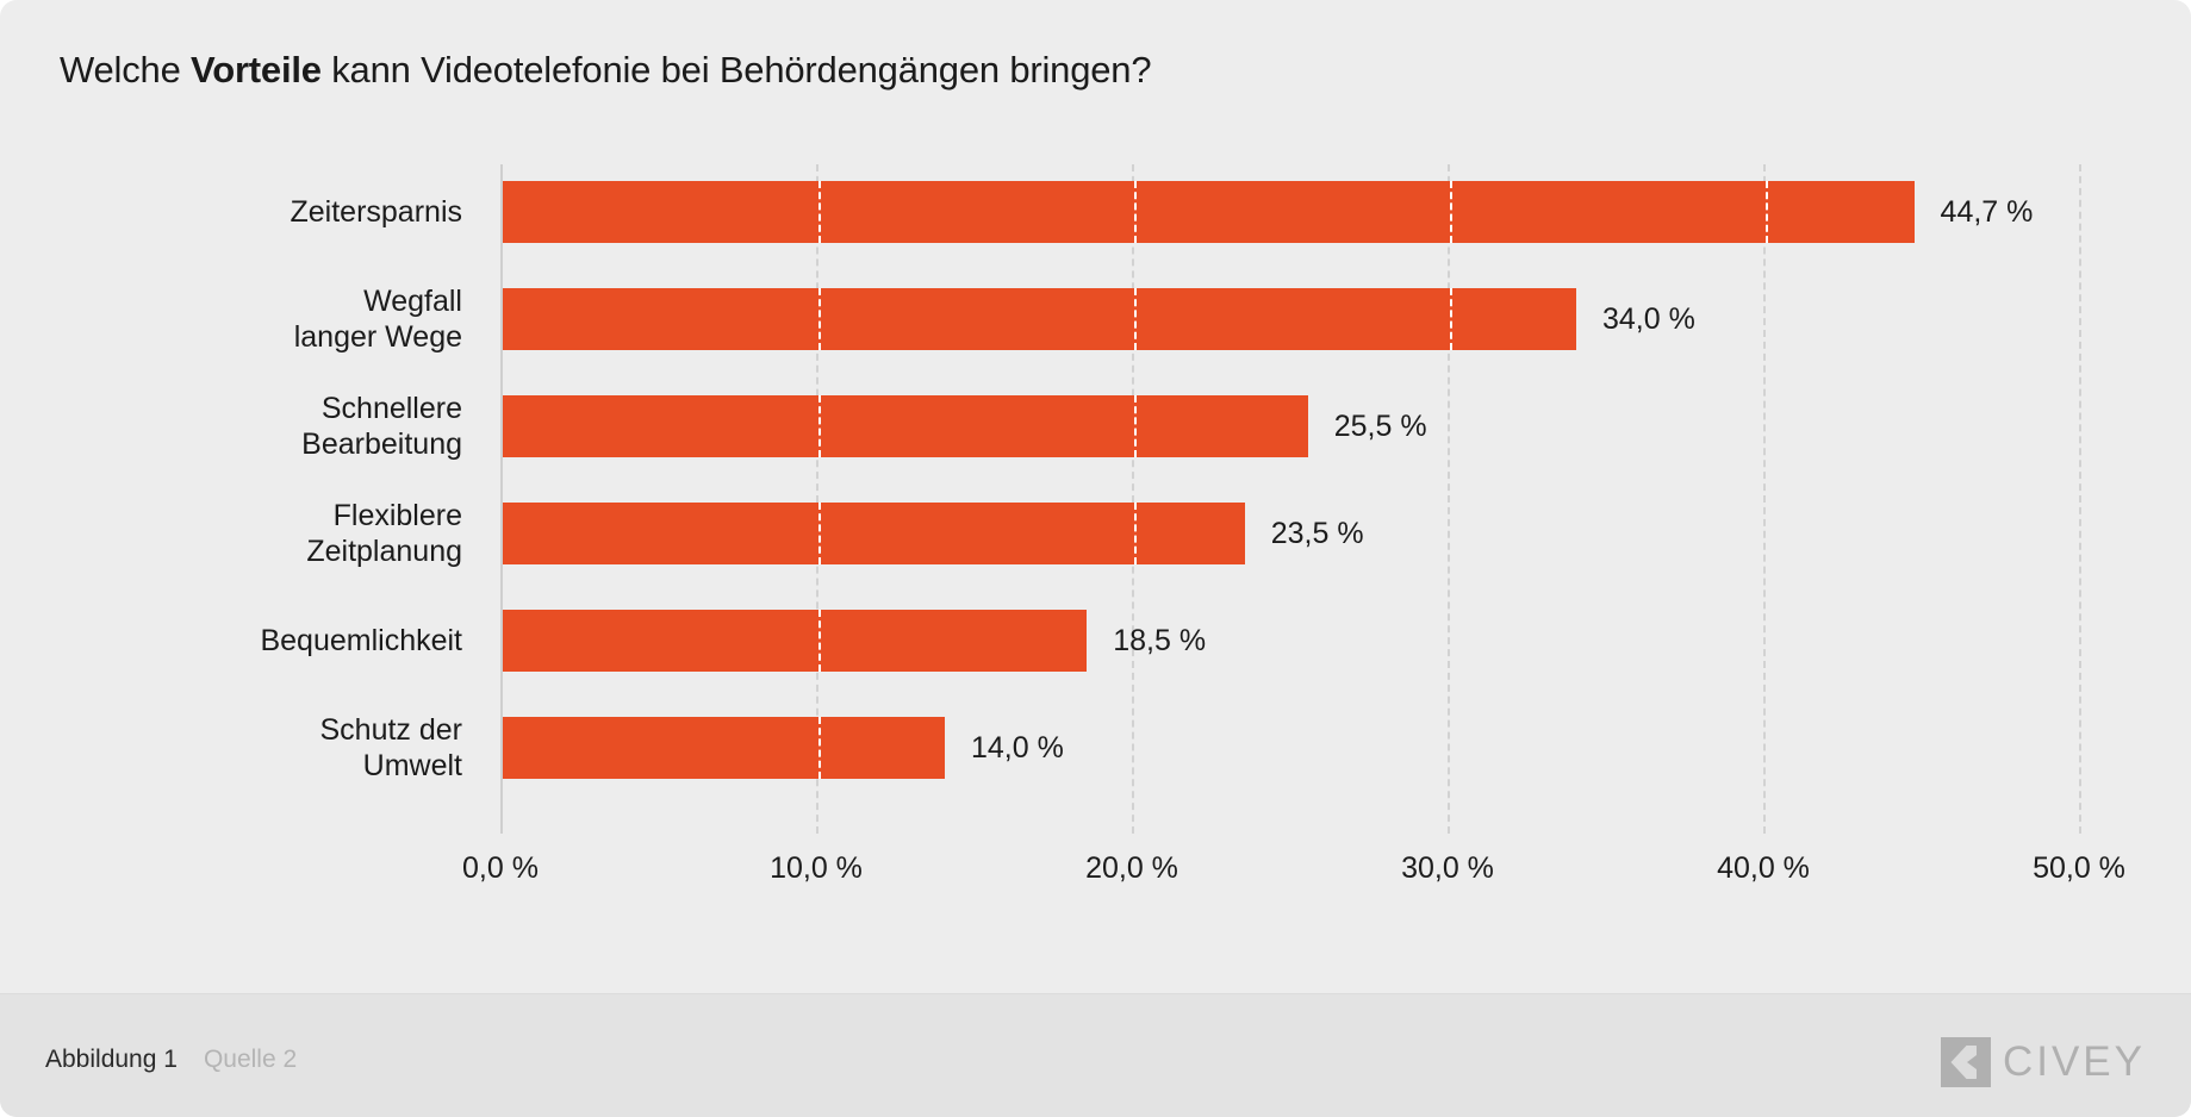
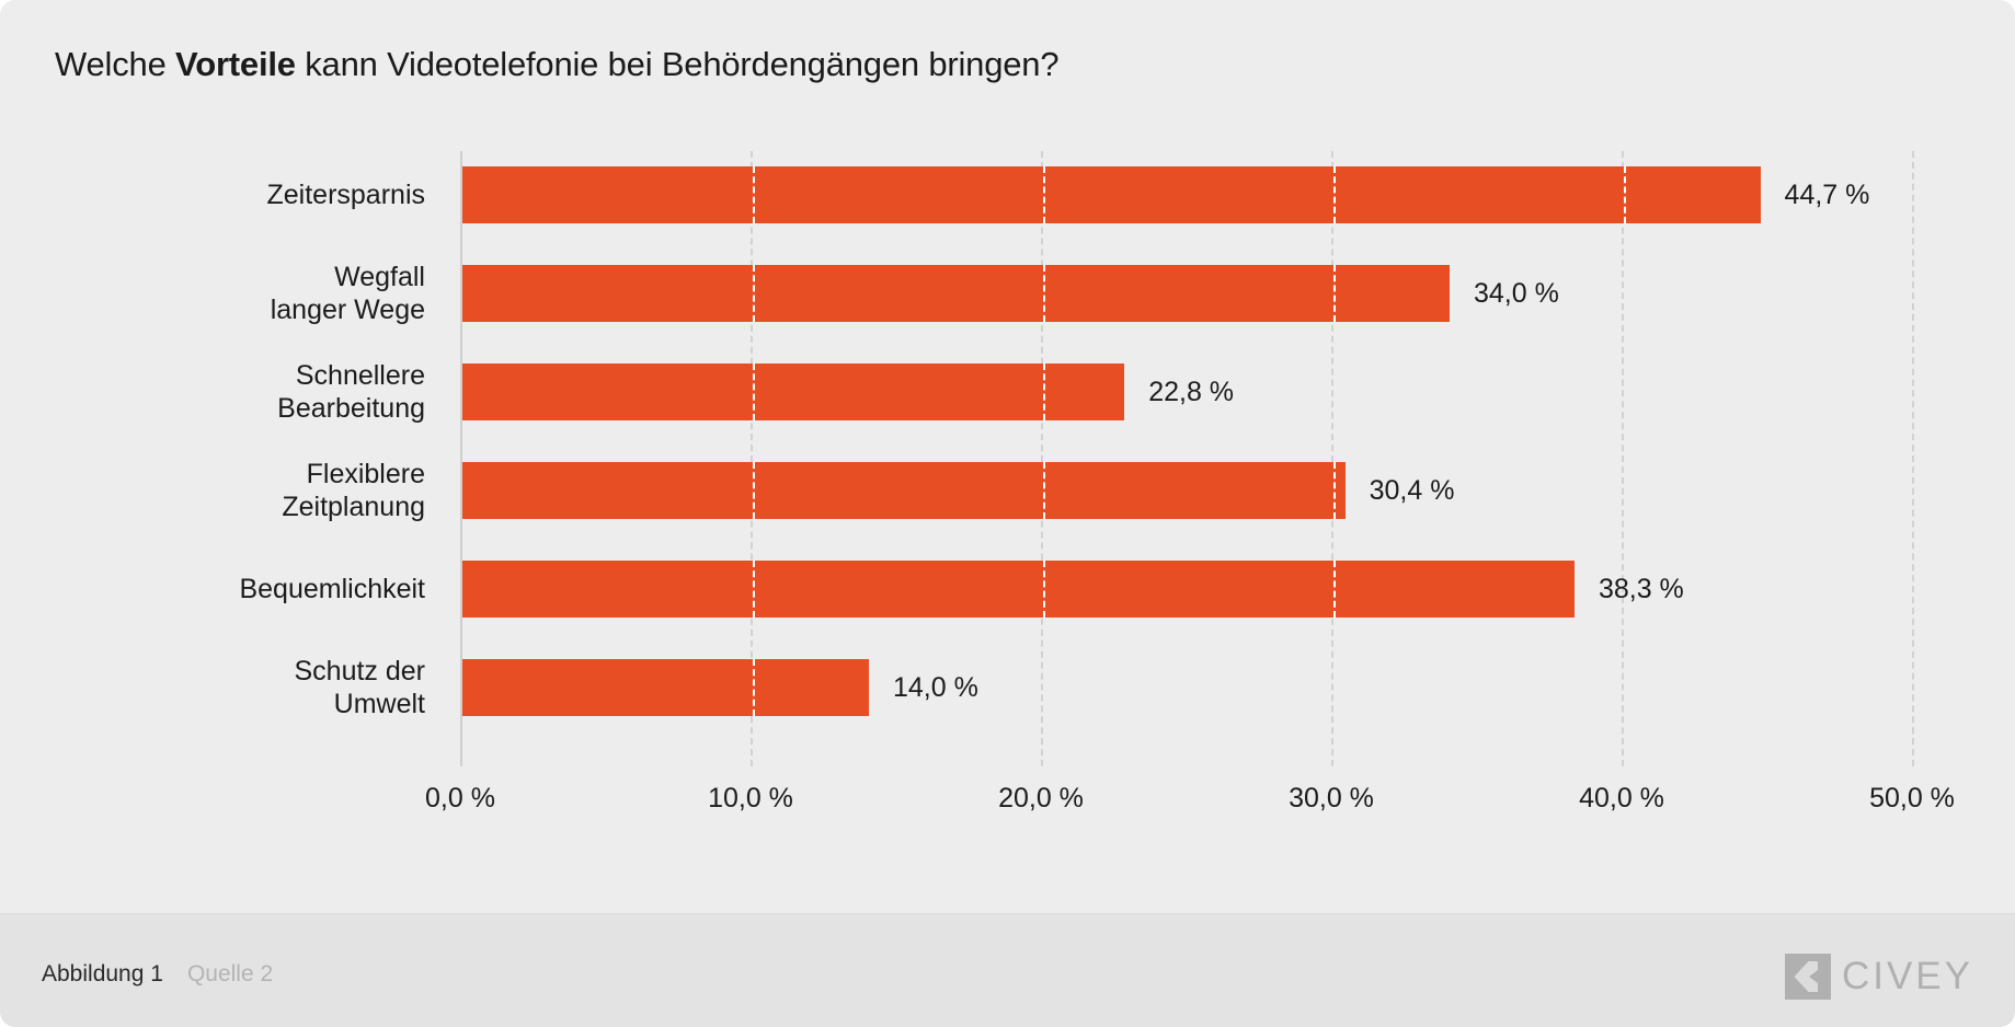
Schnellere Bearbeitung: 25,5 -> 22,8
Flexiblere Zeitplanung: 23,5 -> 30,4
Bequemlichkeit: 18,5 -> 38,3
